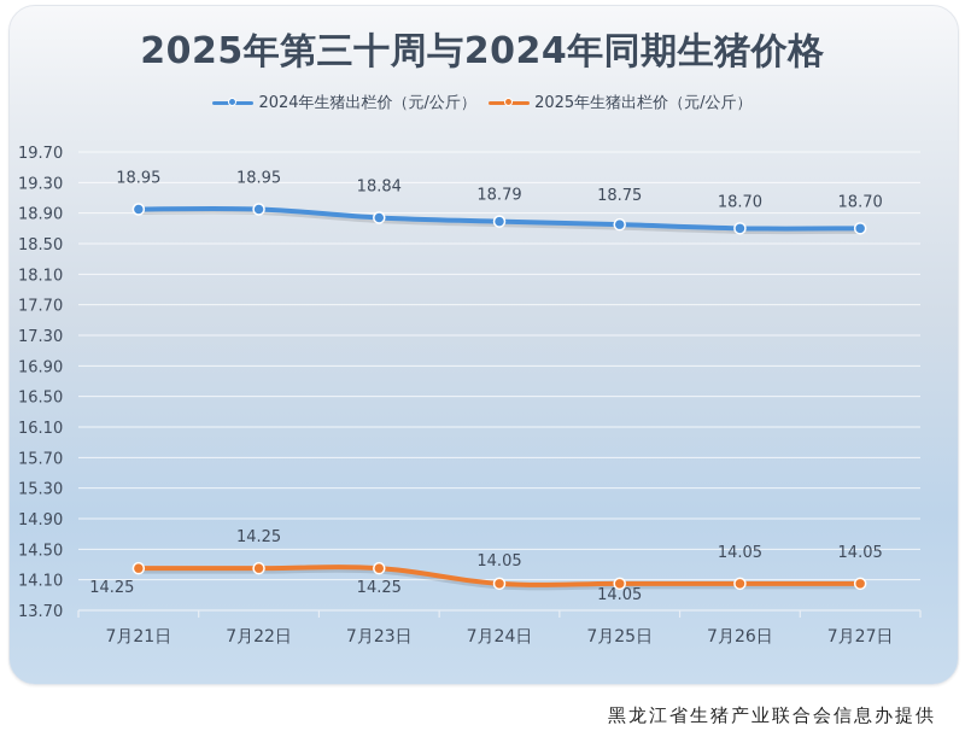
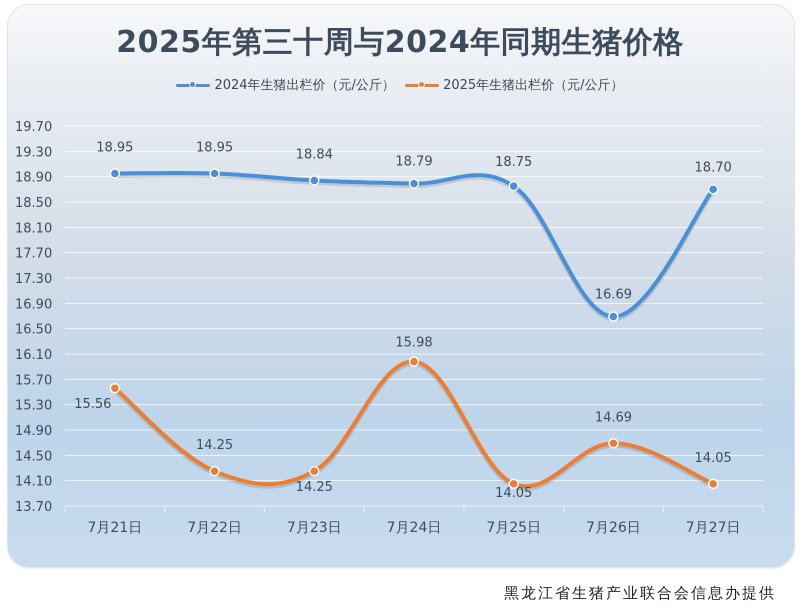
2025年生猪出栏价（元/公斤）/7月21日: 14.25 -> 15.56
2025年生猪出栏价（元/公斤）/7月24日: 14.05 -> 15.98
2024年生猪出栏价（元/公斤）/7月26日: 18.70 -> 16.69
2025年生猪出栏价（元/公斤）/7月26日: 14.05 -> 14.69
